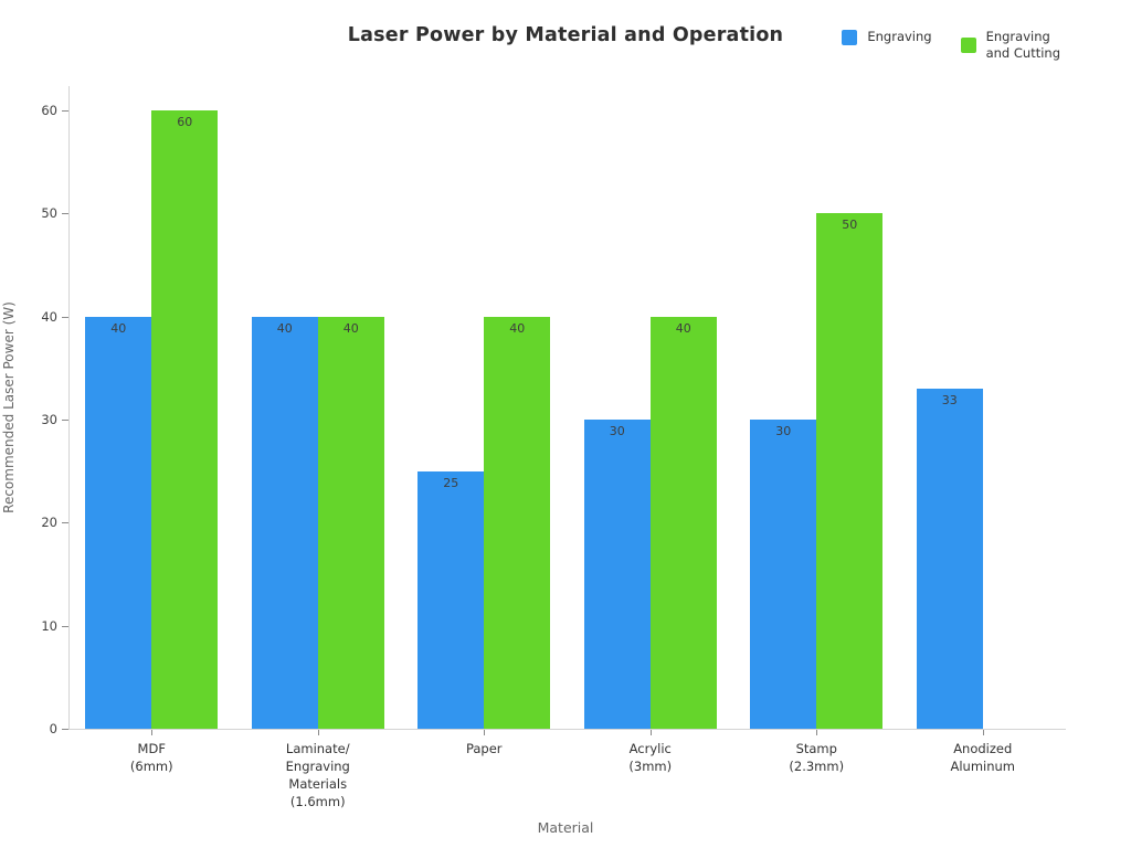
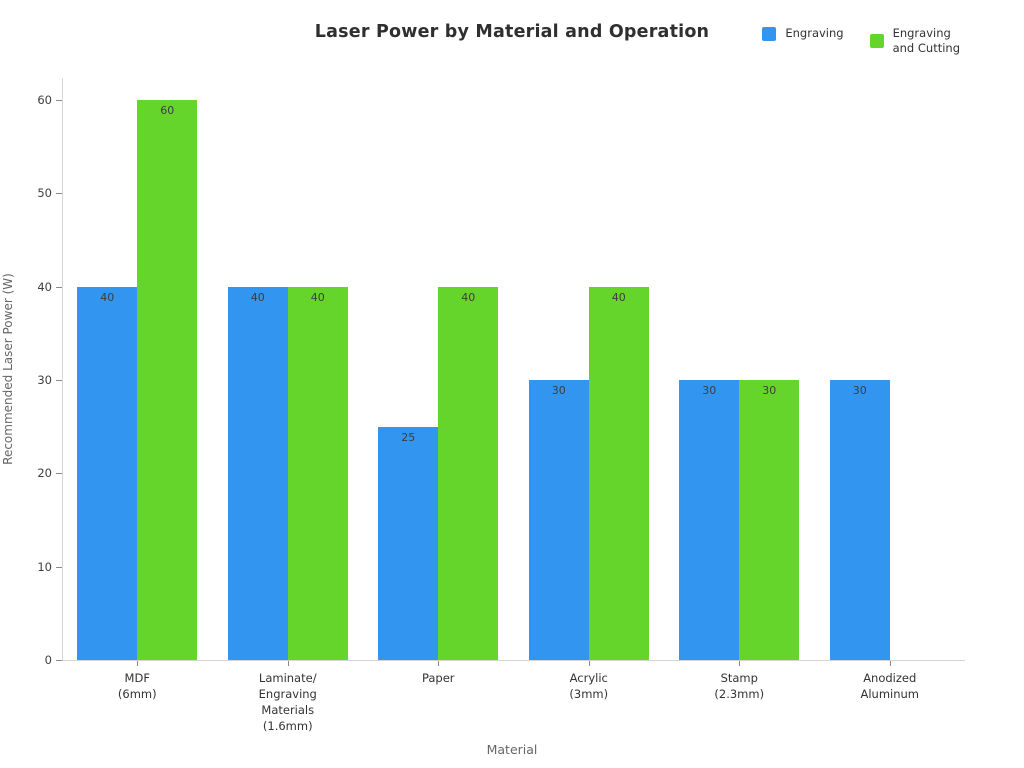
Engraving and Cutting/Stamp (2.3mm): 50 -> 30
Engraving/Anodized Aluminum: 33 -> 30
